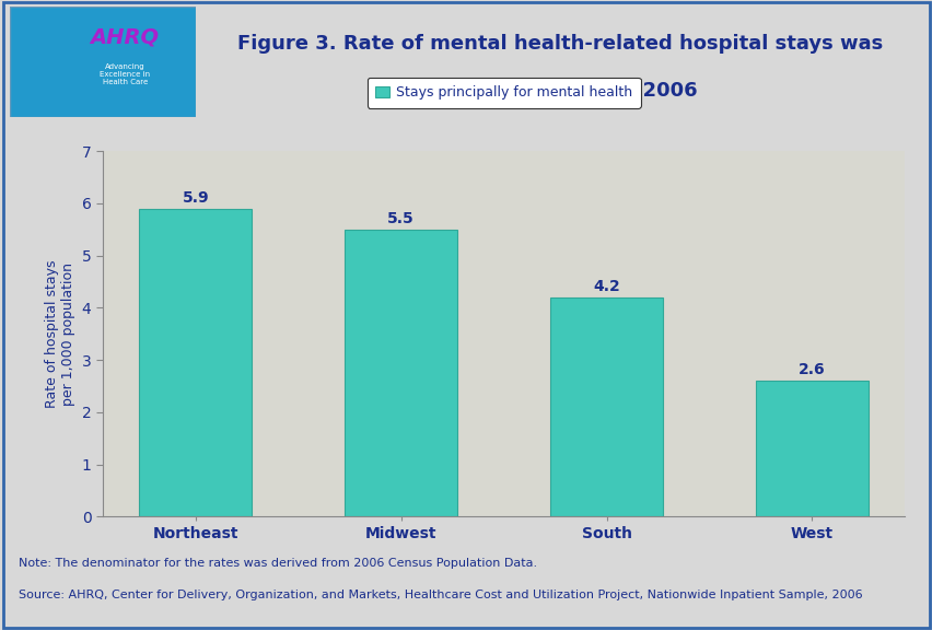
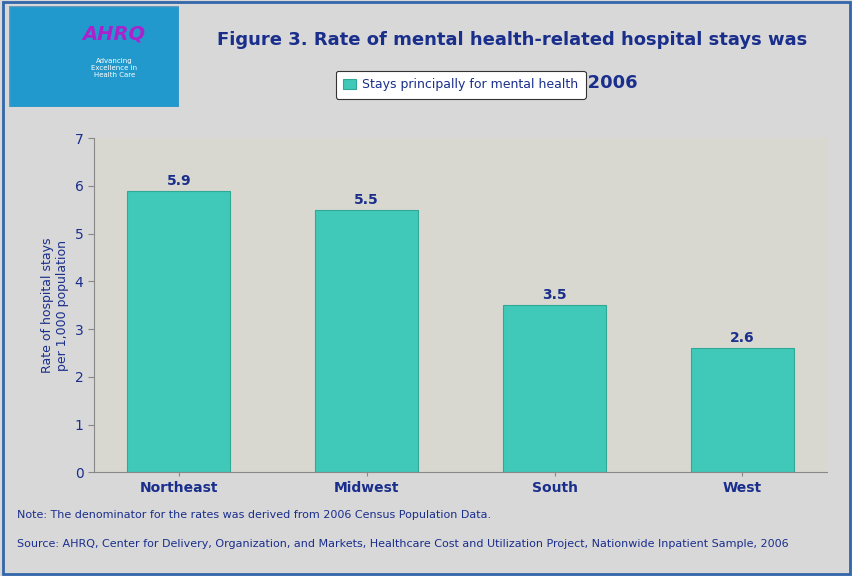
South: 4.2 -> 3.5
